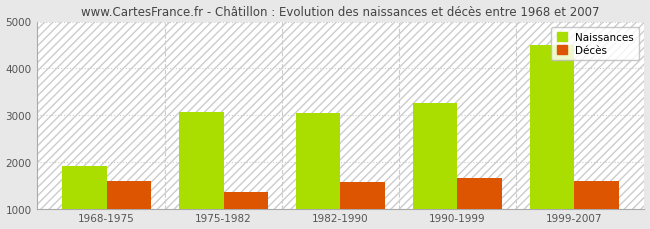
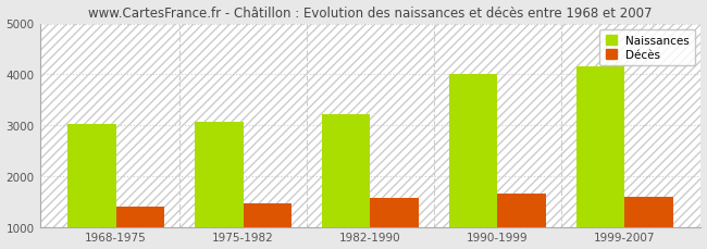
Naissances/1968-1975: 1900 -> 3030
Décès/1968-1975: 1600 -> 1400
Décès/1975-1982: 1350 -> 1470
Naissances/1982-1990: 3050 -> 3220
Naissances/1990-1999: 3250 -> 4000
Naissances/1999-2007: 4500 -> 4150
